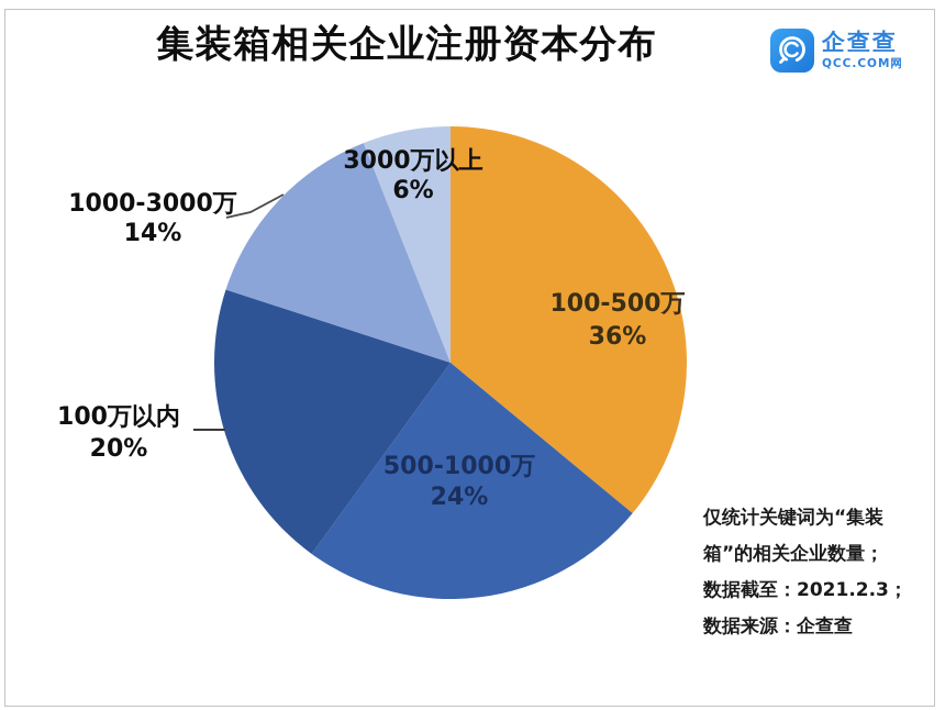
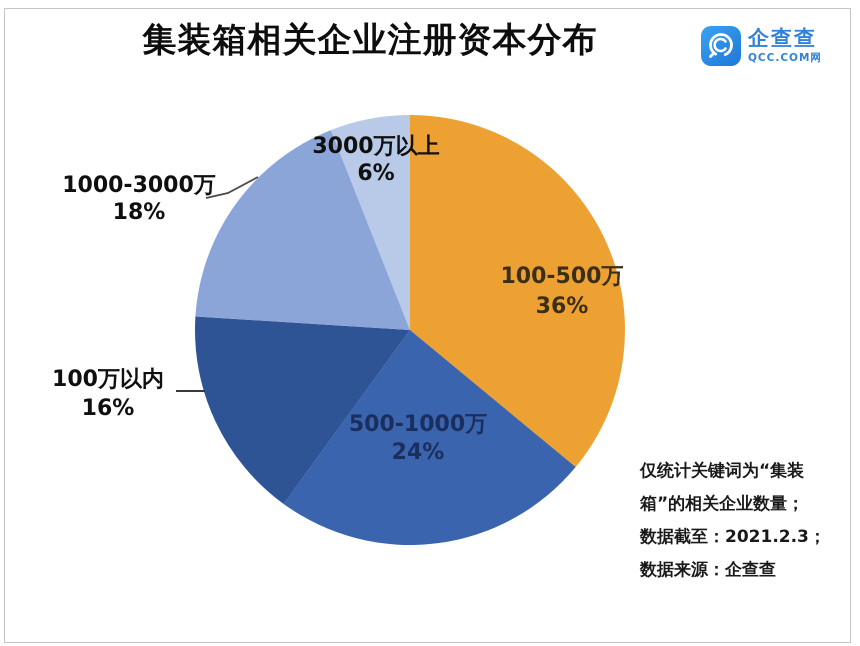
100万以内: 20% -> 16%
1000-3000万: 14% -> 18%
